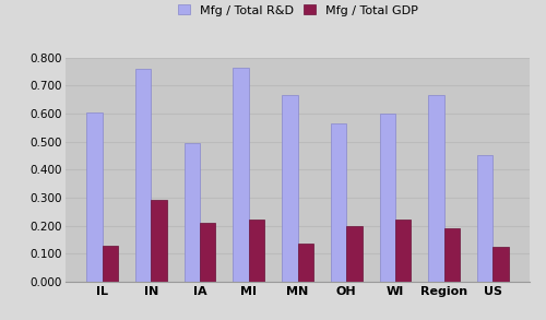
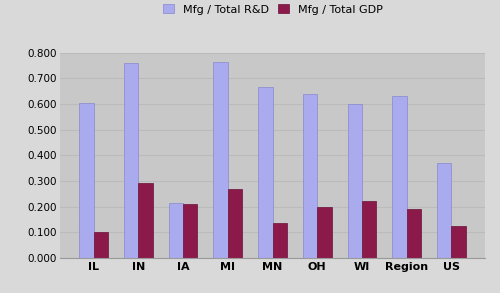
Mfg / Total GDP/IL: 0.130 -> 0.100
Mfg / Total R&D/IA: 0.495 -> 0.215
Mfg / Total GDP/MI: 0.220 -> 0.270
Mfg / Total R&D/OH: 0.565 -> 0.640
Mfg / Total R&D/Region: 0.665 -> 0.630
Mfg / Total R&D/US: 0.450 -> 0.370
